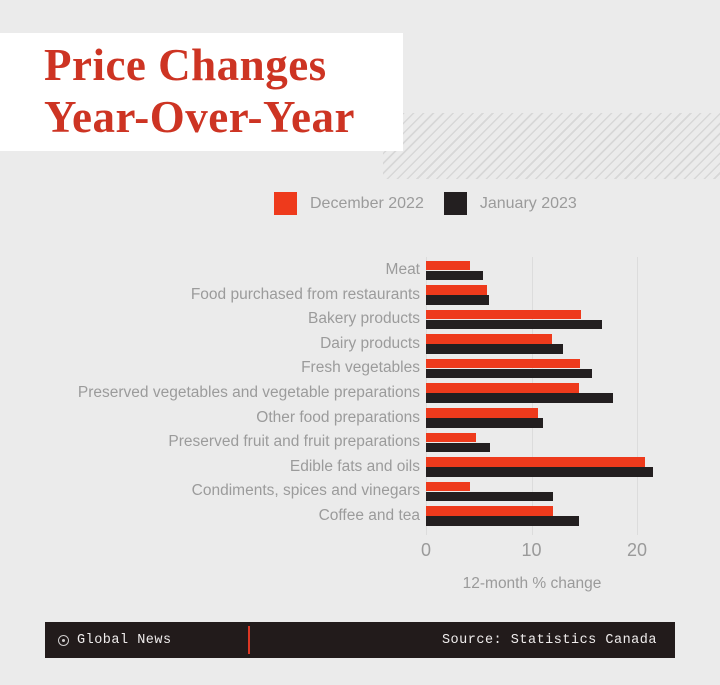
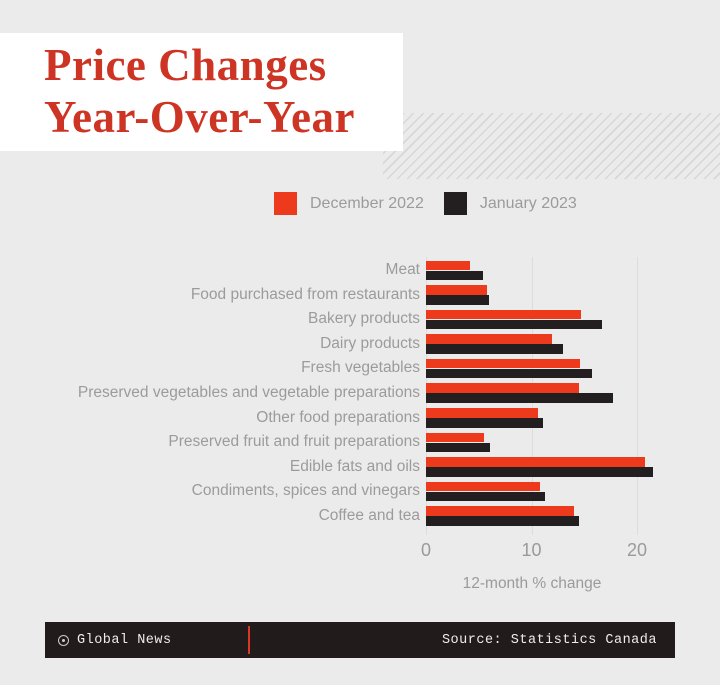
December 2022/Preserved fruit and fruit preparations: 4.7 -> 5.5
December 2022/Condiments, spices and vinegars: 4.2 -> 10.8
January 2023/Condiments, spices and vinegars: 12.0 -> 11.3
December 2022/Coffee and tea: 12.0 -> 14.0
